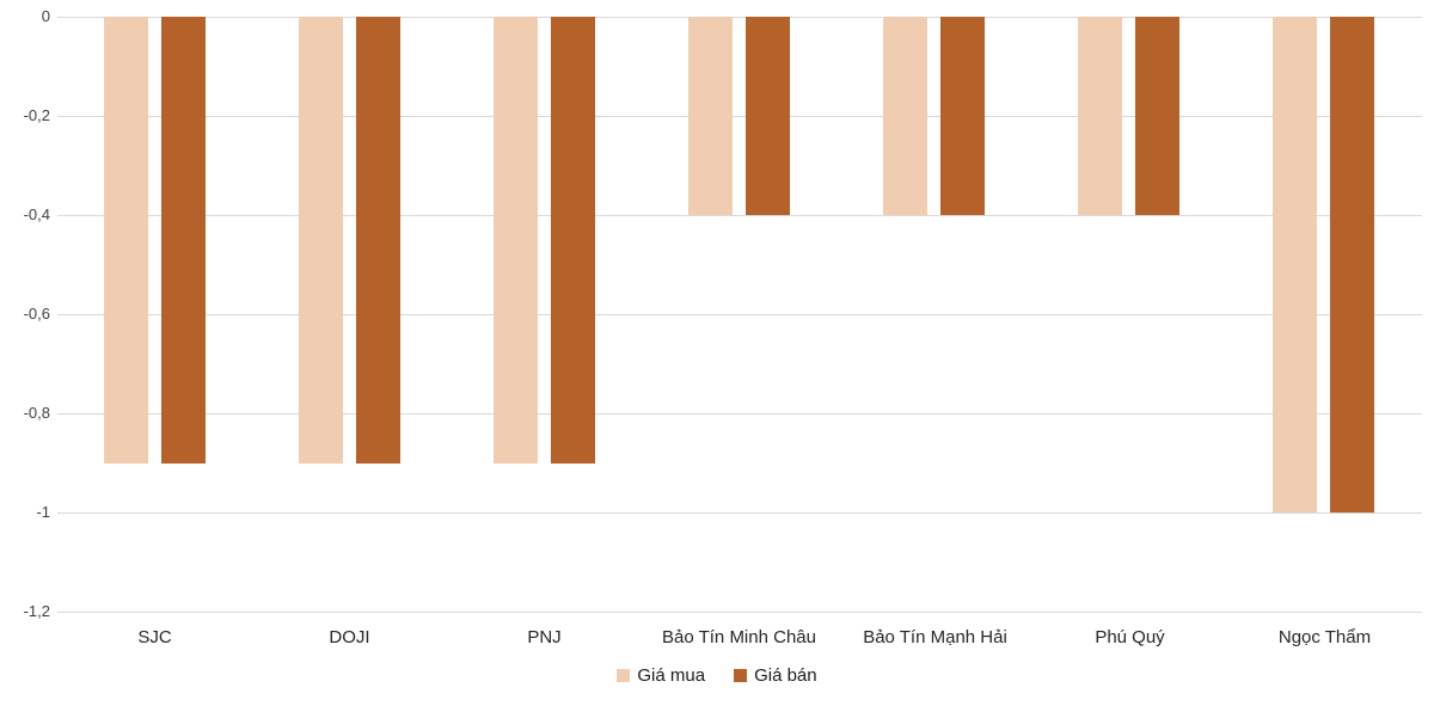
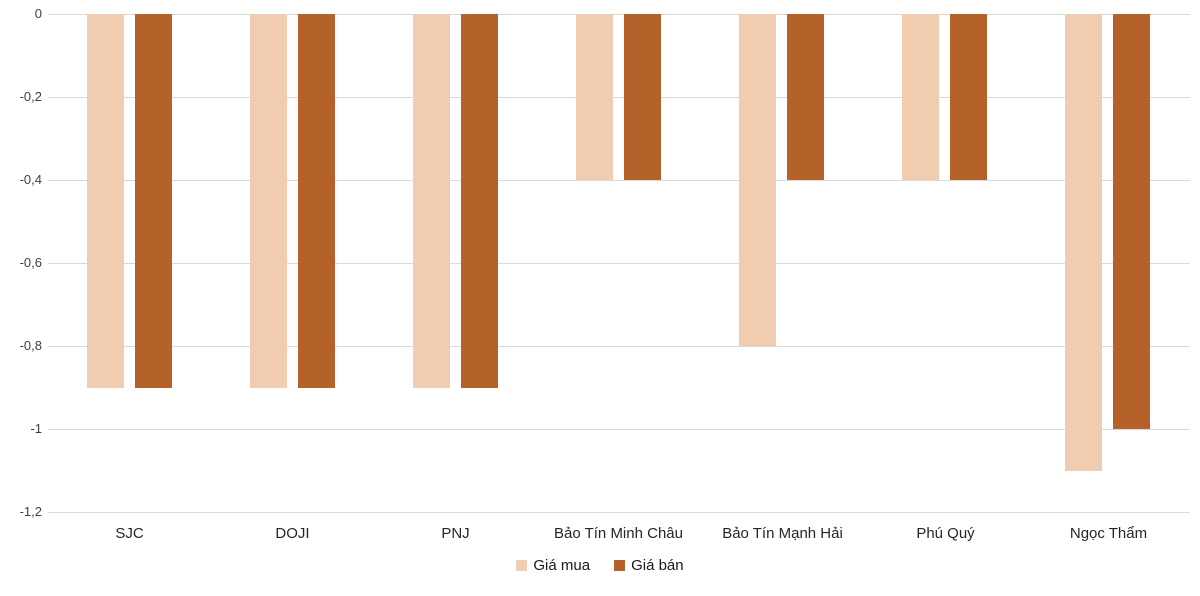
Giá mua/Bảo Tín Mạnh Hải: -0,4 -> -0,8
Giá mua/Ngọc Thẩm: -1,0 -> -1,1
